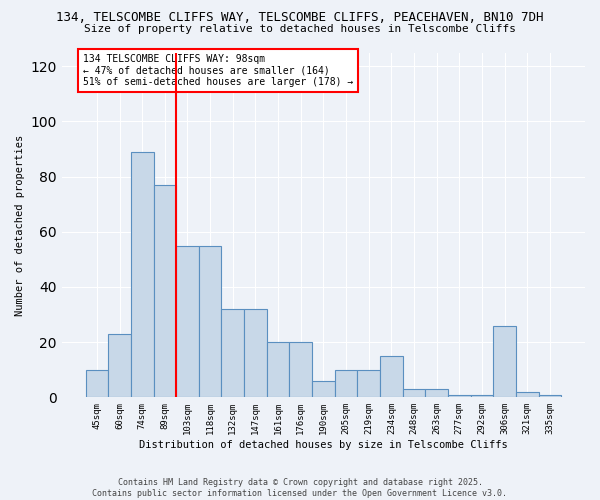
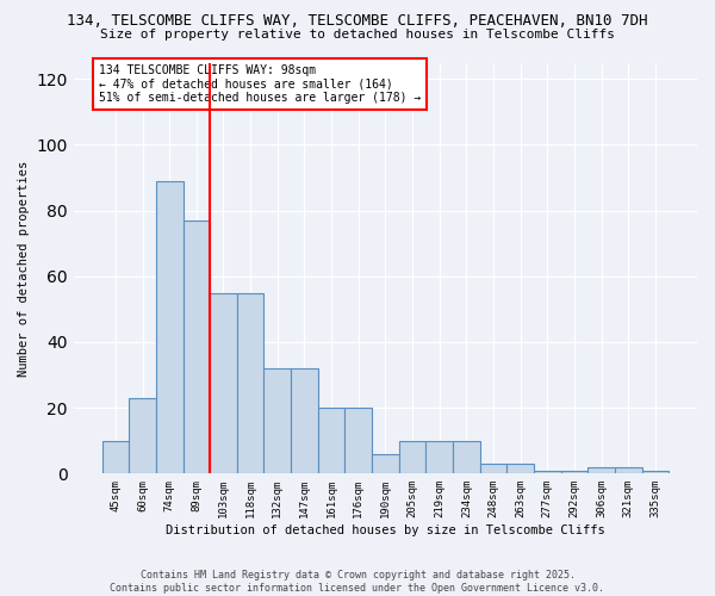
234sqm: 15 -> 10
306sqm: 26 -> 2
